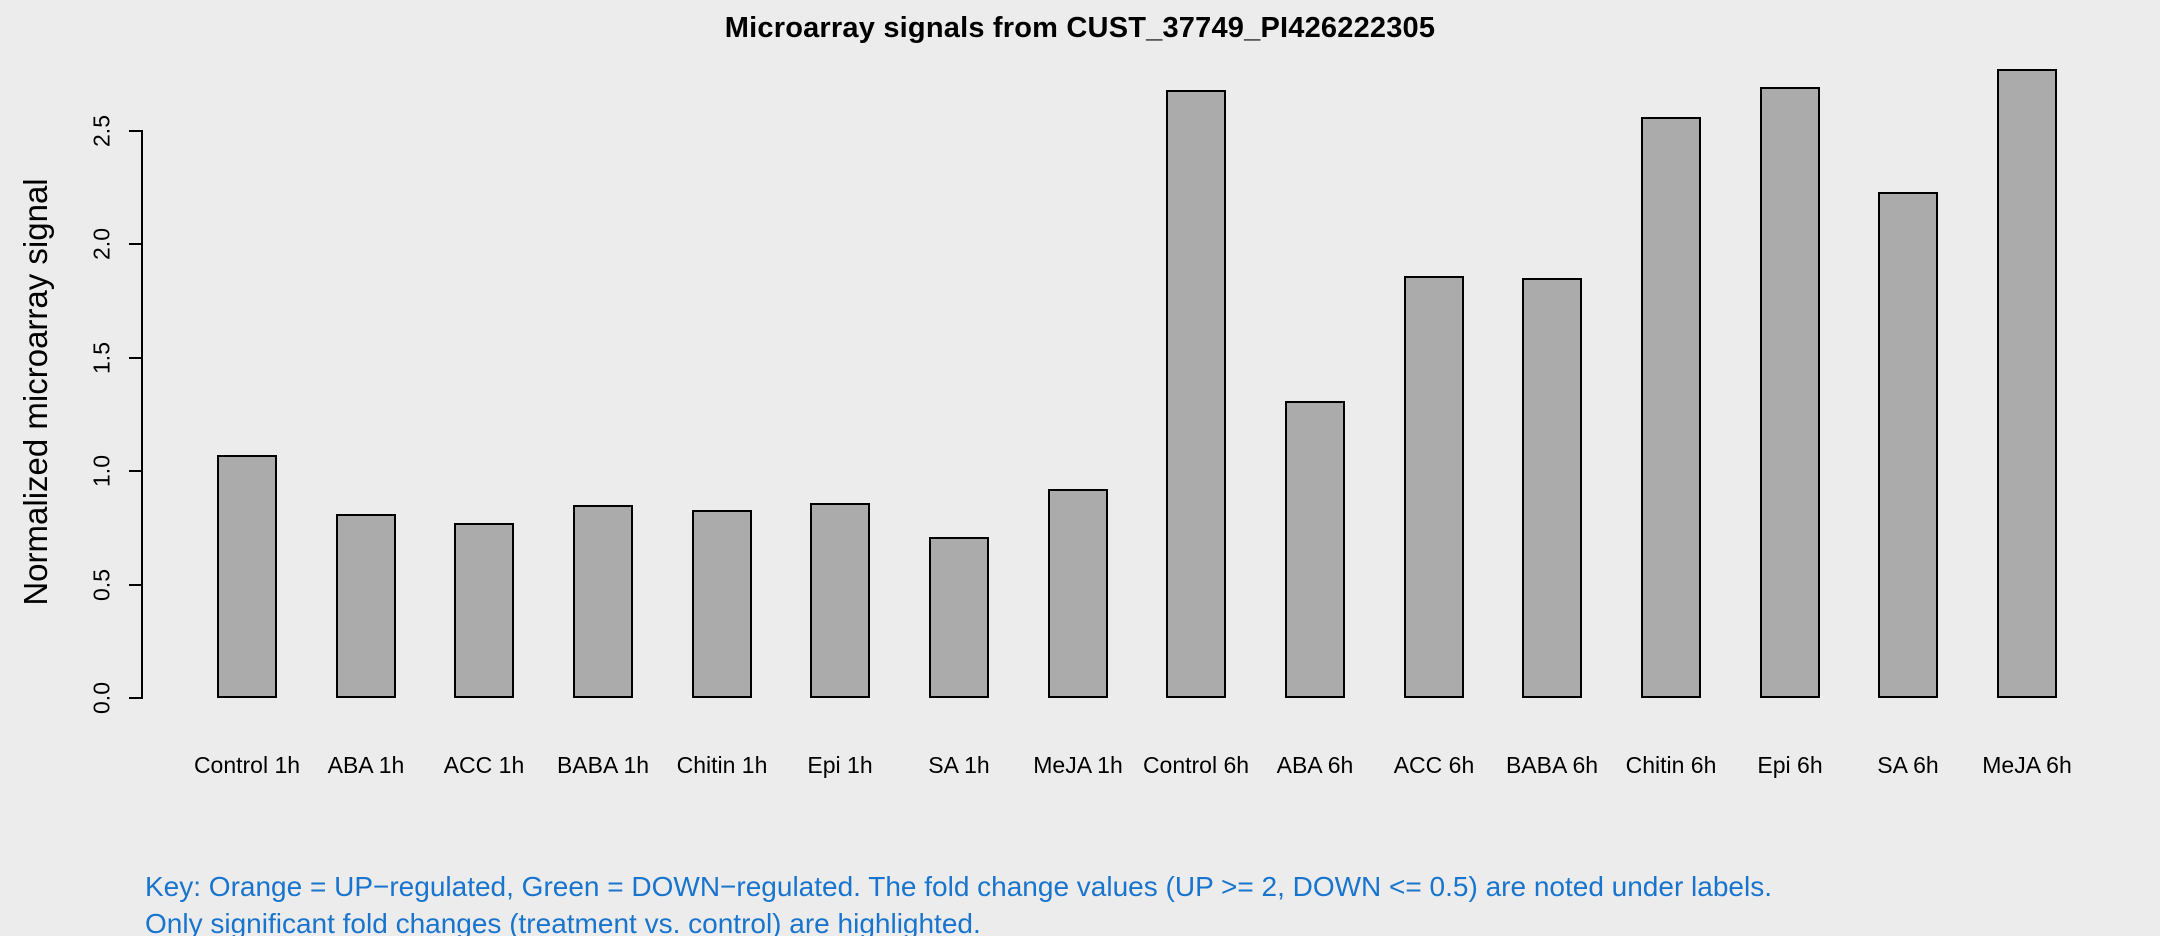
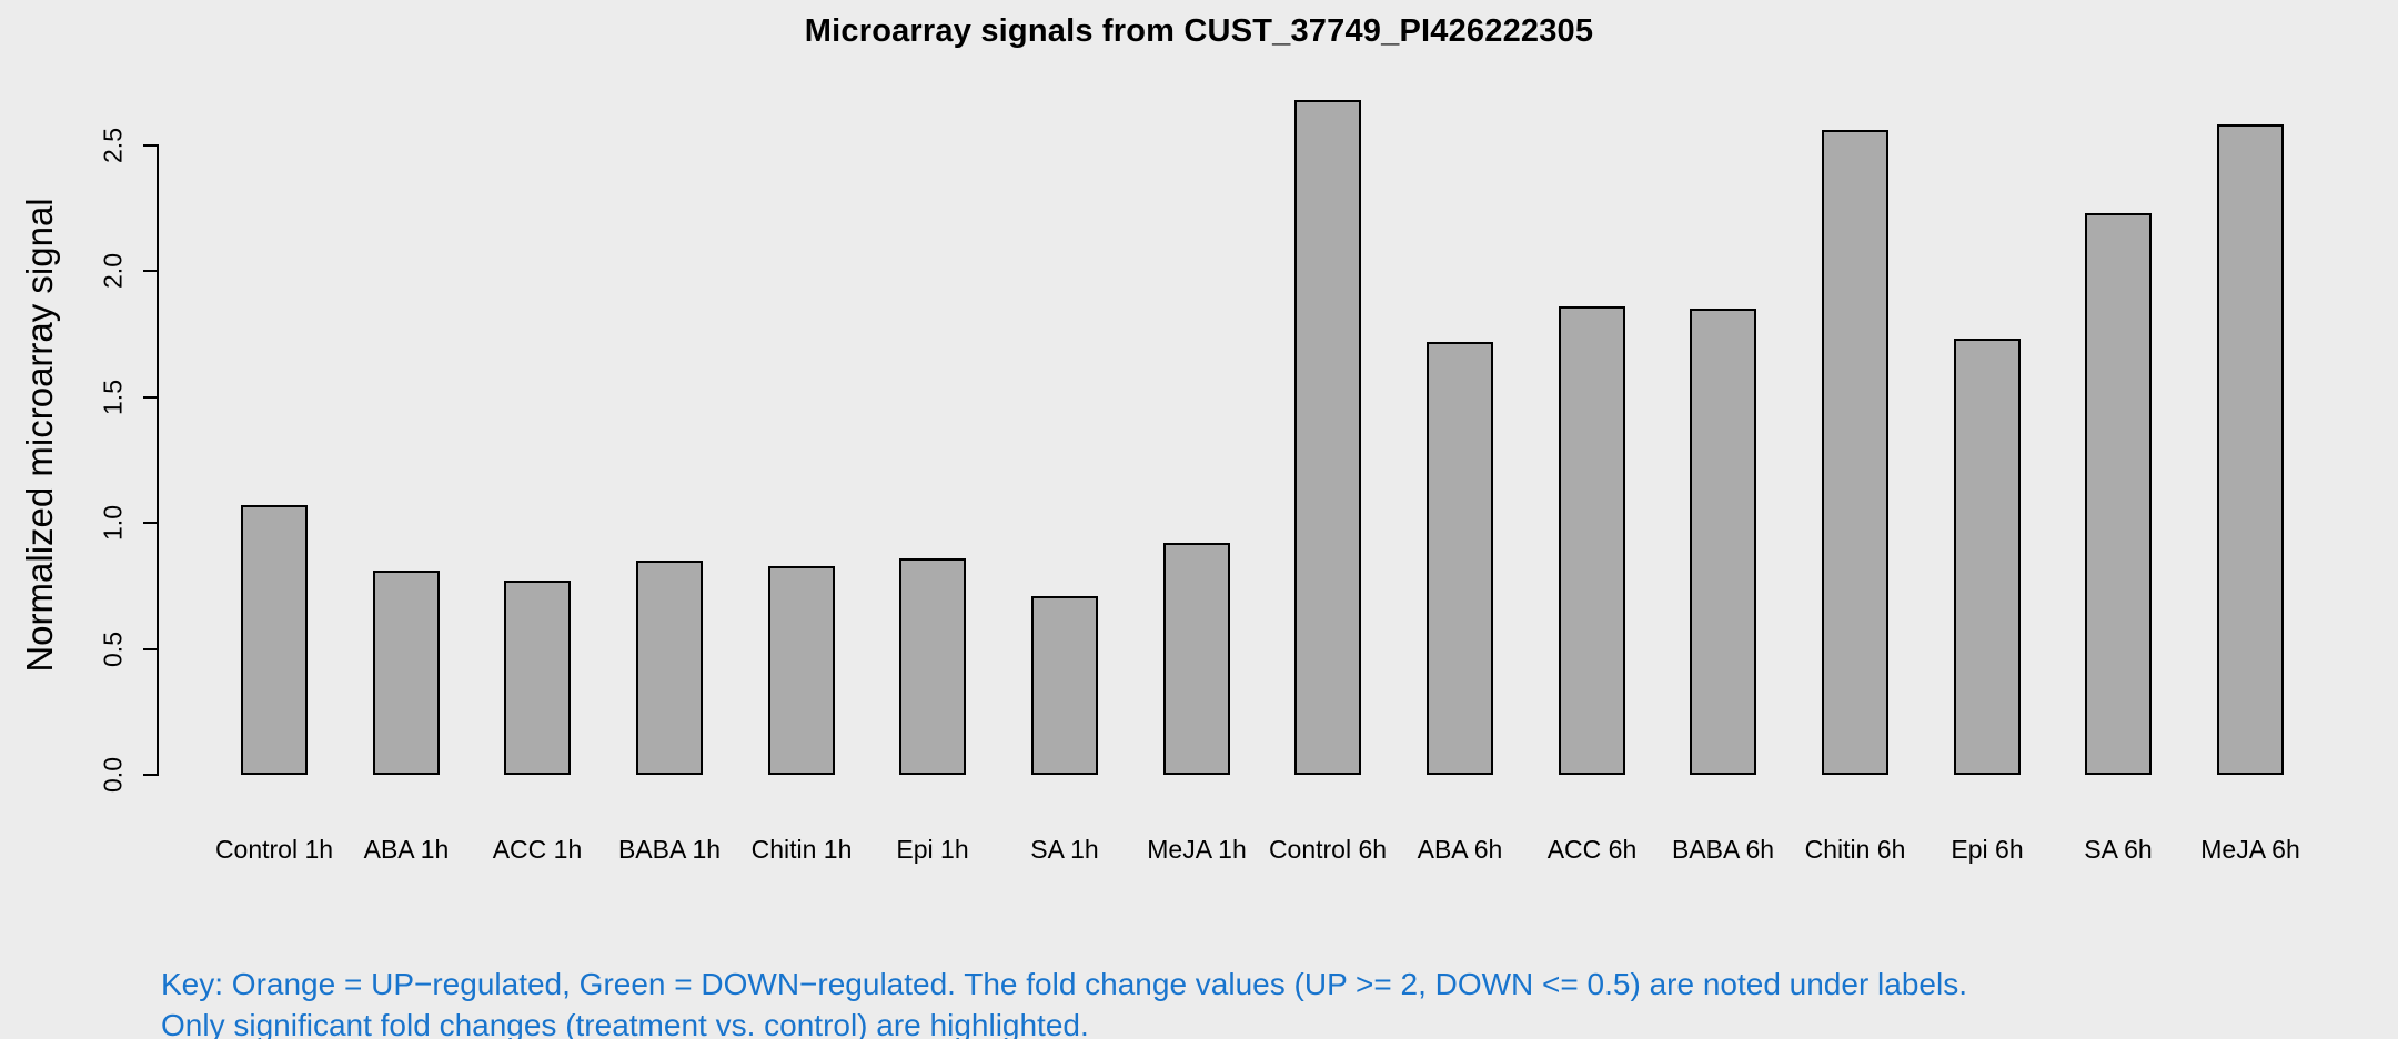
ABA 6h: 1.31 -> 1.72
Epi 6h: 2.69 -> 1.73
MeJA 6h: 2.77 -> 2.58
